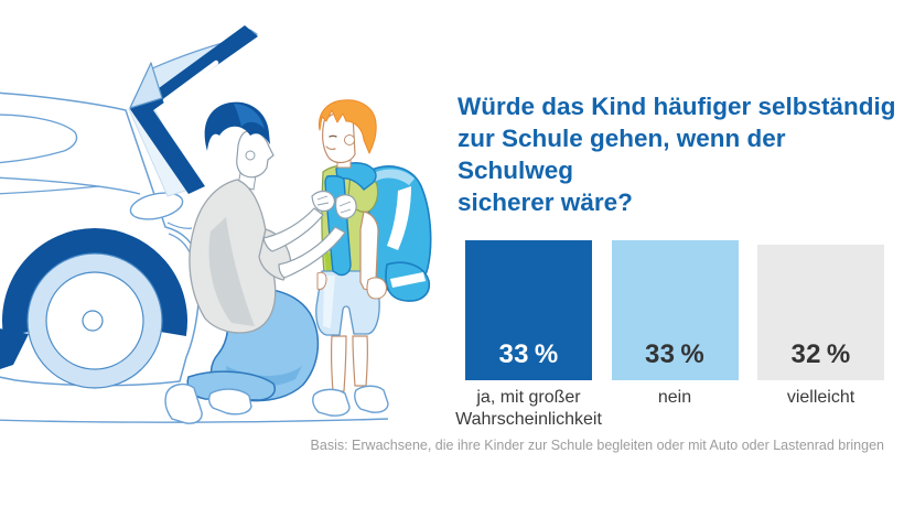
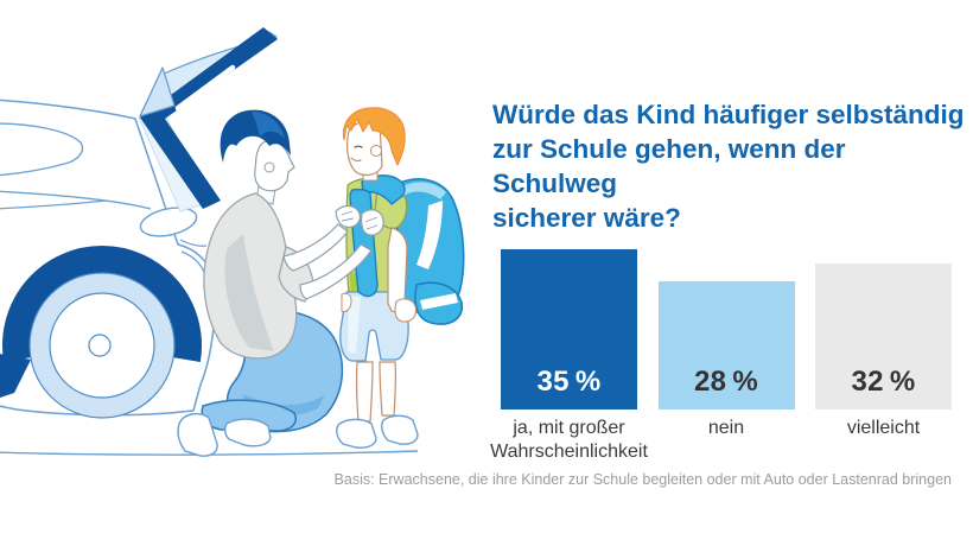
ja, mit großer Wahrscheinlichkeit: 33 -> 35
nein: 33 -> 28
